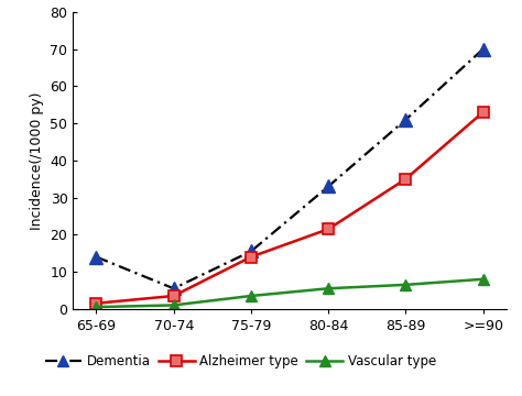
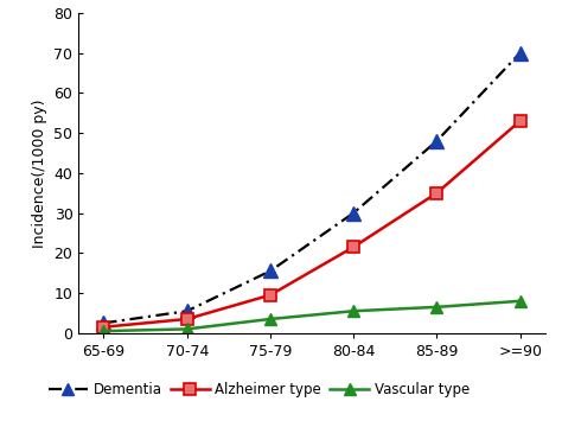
Dementia/65-69: 14.0 -> 2.5
Alzheimer type/75-79: 14.0 -> 9.5
Dementia/80-84: 33.0 -> 30.0
Dementia/85-89: 51.0 -> 48.0
